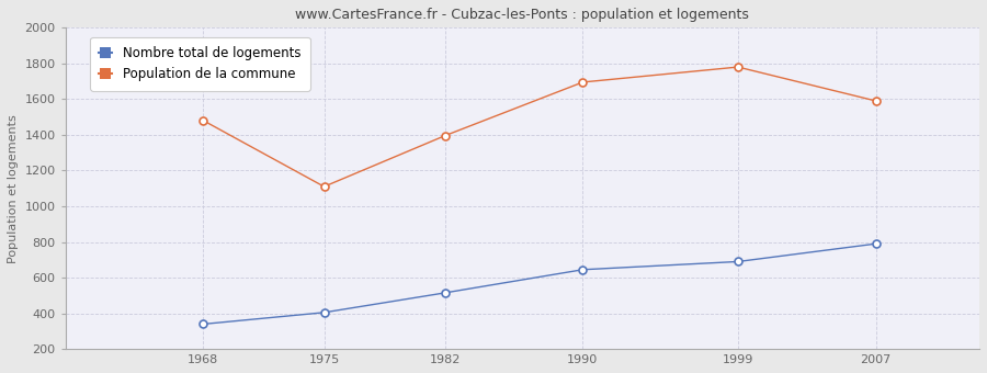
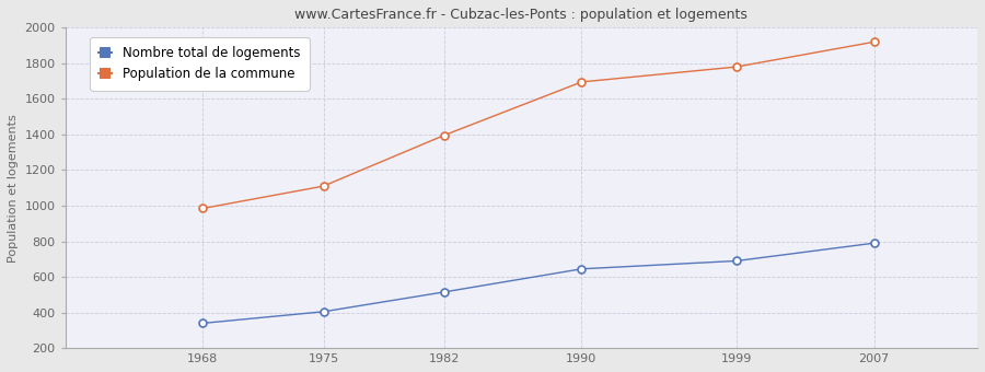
Population de la commune/1968: 1480 -> 980
Population de la commune/2007: 1590 -> 1920
